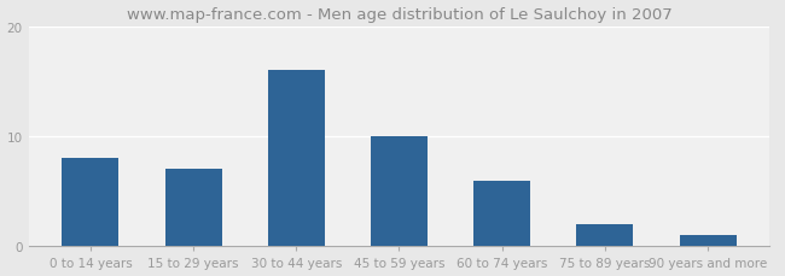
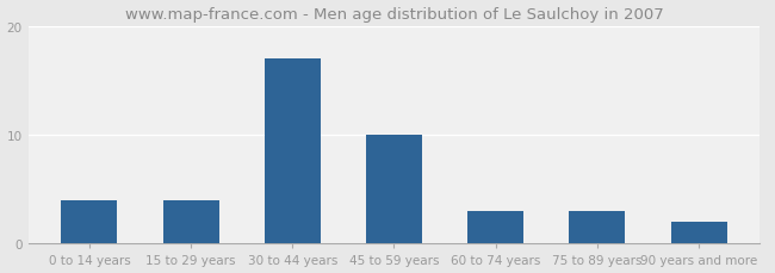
0 to 14 years: 8 -> 4
15 to 29 years: 7 -> 4
30 to 44 years: 16 -> 17
60 to 74 years: 6 -> 3
75 to 89 years: 2 -> 3
90 years and more: 1 -> 2
